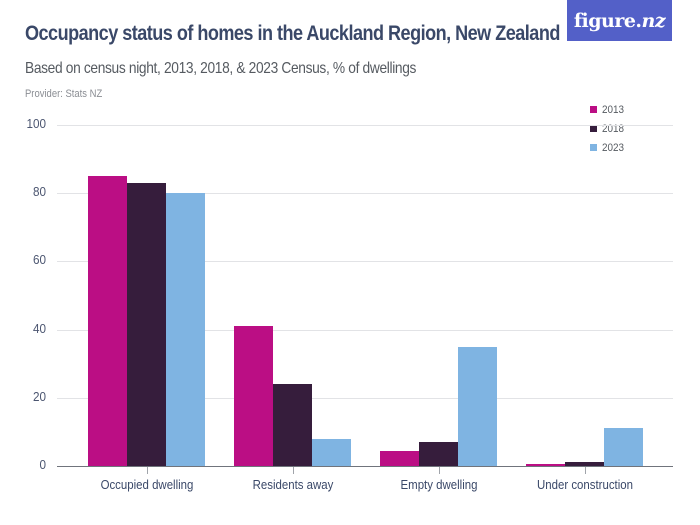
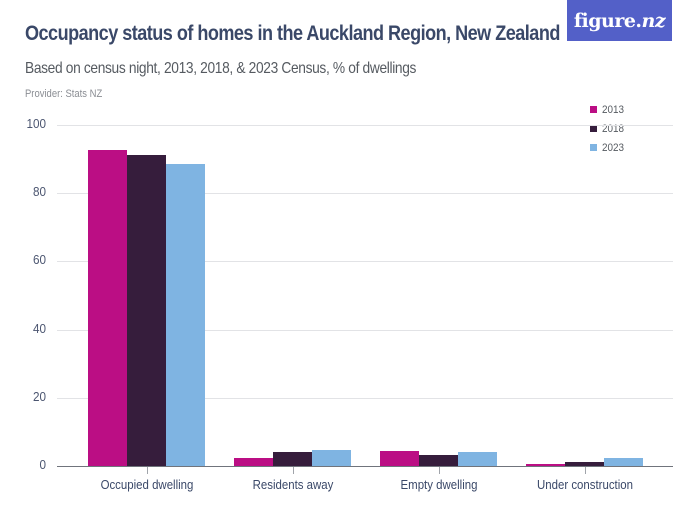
2013/Occupied dwelling: 85 -> 93
2018/Occupied dwelling: 83 -> 91
2023/Occupied dwelling: 80 -> 89
2013/Residents away: 41 -> 2
2018/Residents away: 24 -> 4
2023/Residents away: 8 -> 5
2018/Empty dwelling: 7 -> 3
2023/Empty dwelling: 35 -> 4
2023/Under construction: 11 -> 2
